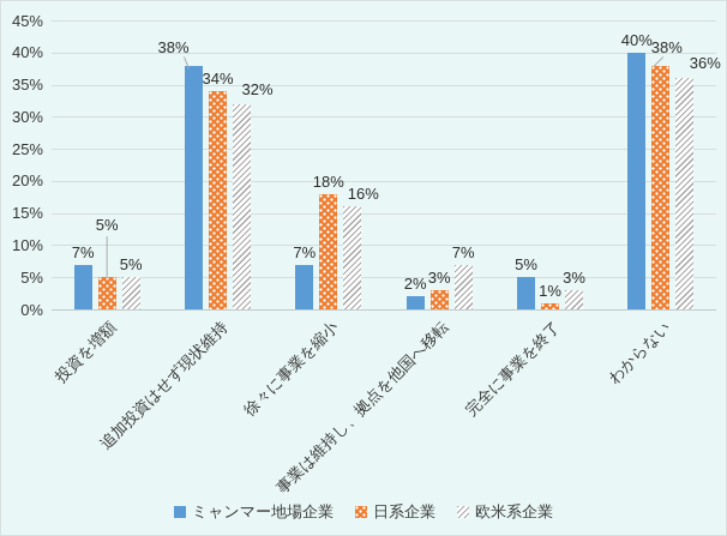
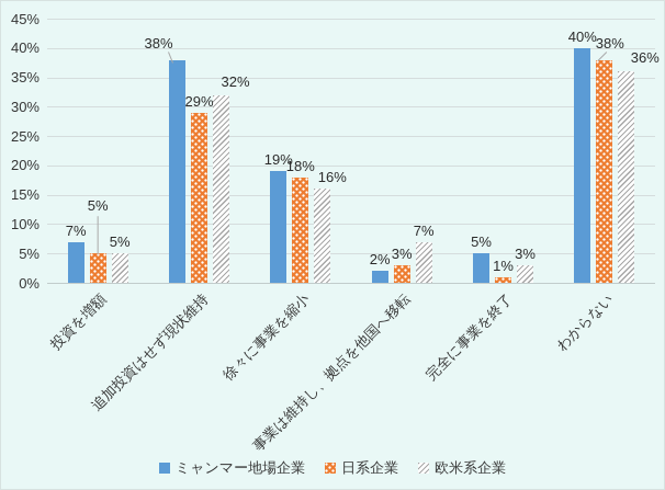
日系企業/追加投資はせず現状維持: 34% -> 29%
ミャンマー地場企業/徐々に事業を縮小: 7% -> 19%
